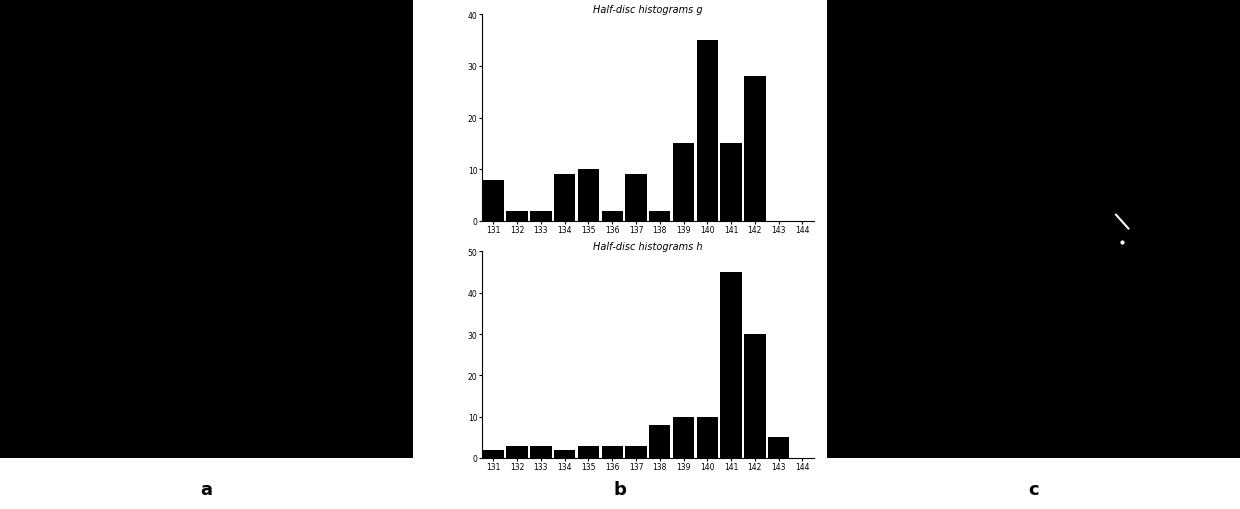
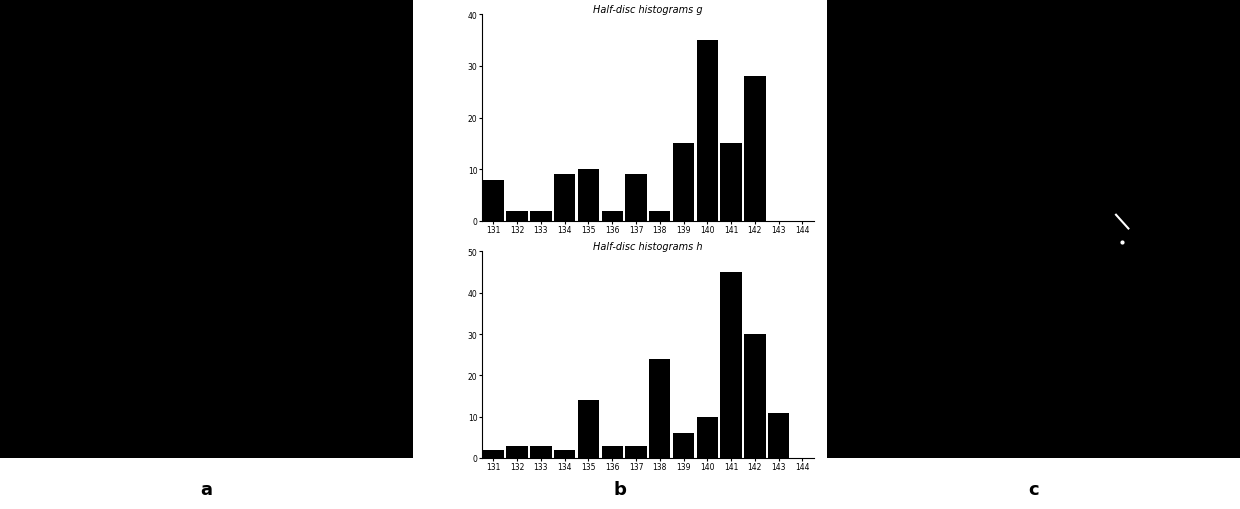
Half-disc histograms h/135: 3 -> 14
Half-disc histograms h/138: 8 -> 24
Half-disc histograms h/139: 10 -> 6
Half-disc histograms h/143: 5 -> 11
